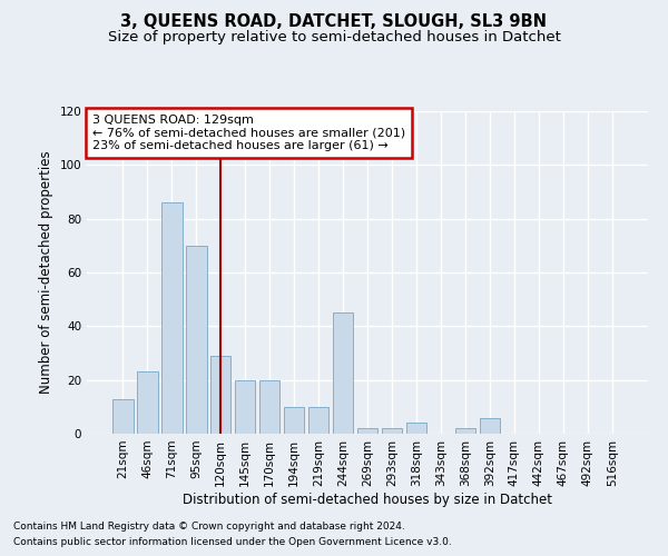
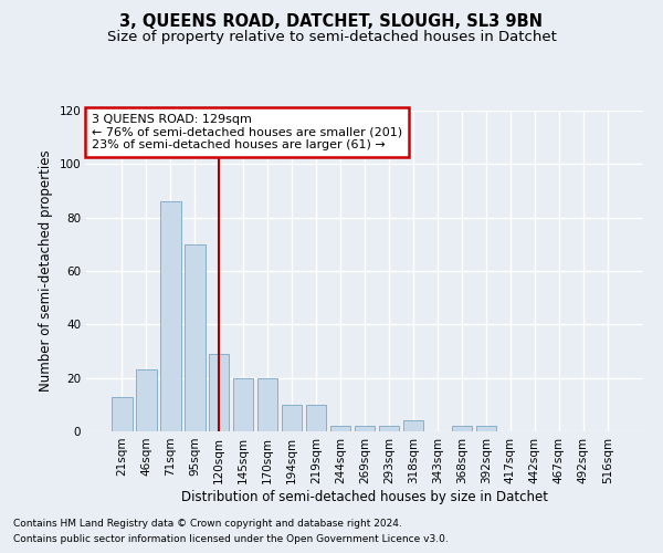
244sqm: 45 -> 2
392sqm: 6 -> 2
